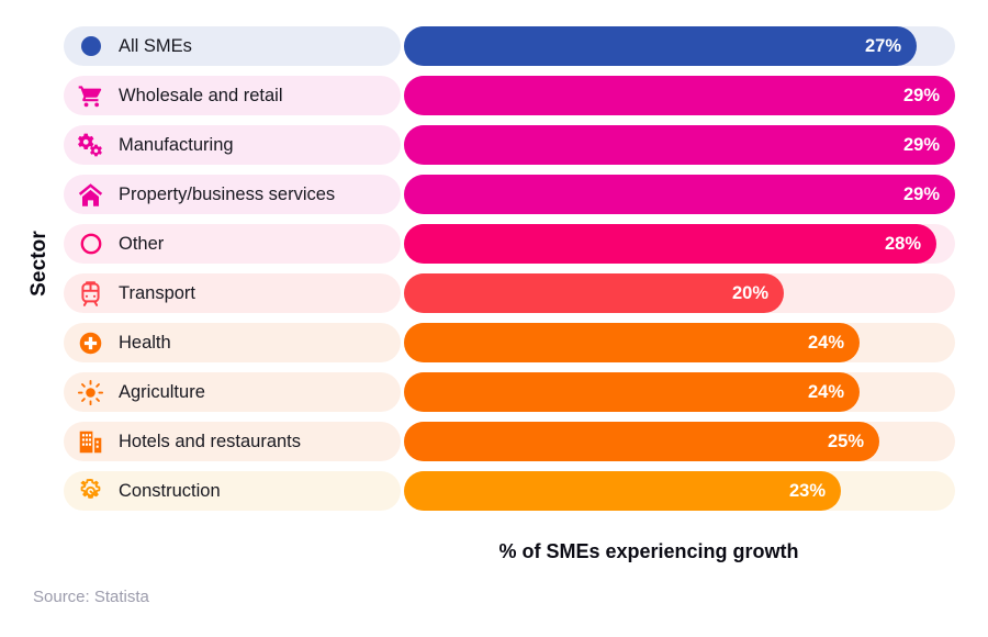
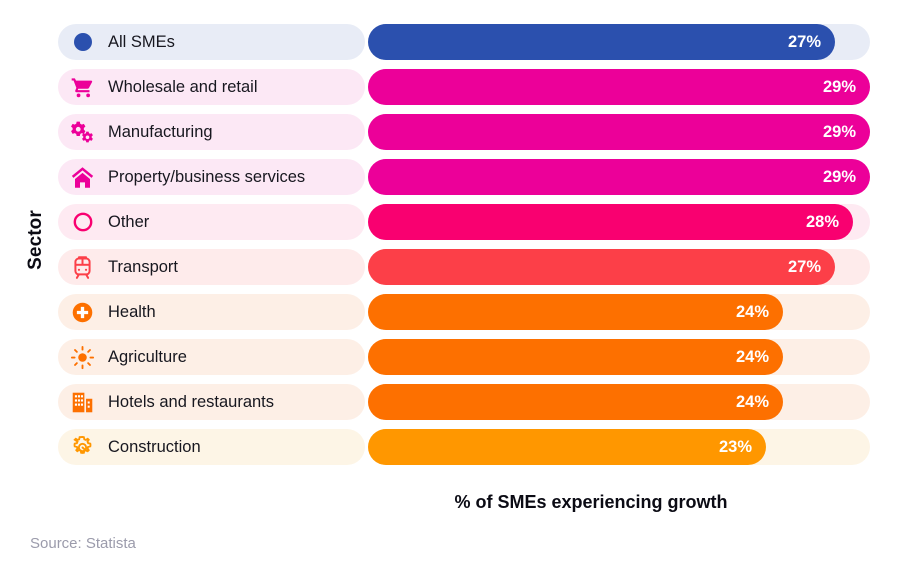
Transport: 20% -> 27%
Hotels and restaurants: 25% -> 24%
